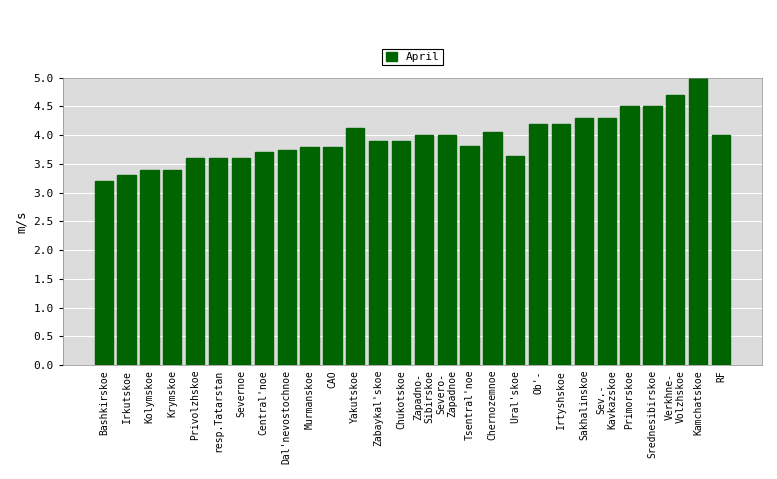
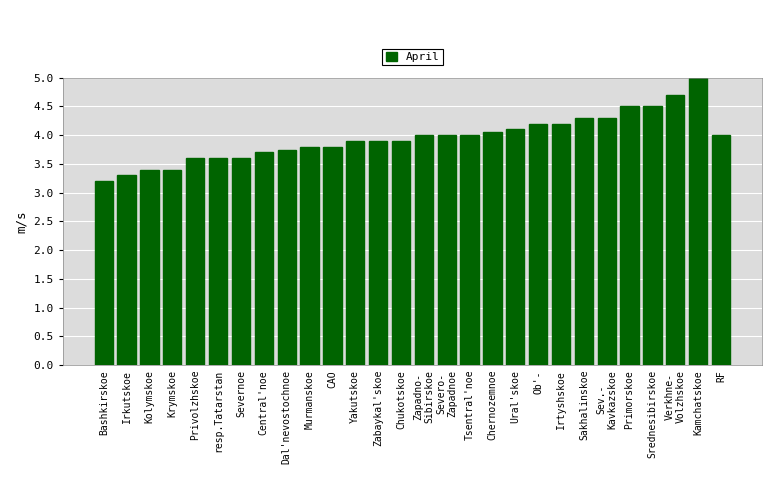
Yakutskoe: 4.12 -> 3.90
Tsentral'noe: 3.82 -> 4.00
Ural'skoe: 3.64 -> 4.10
